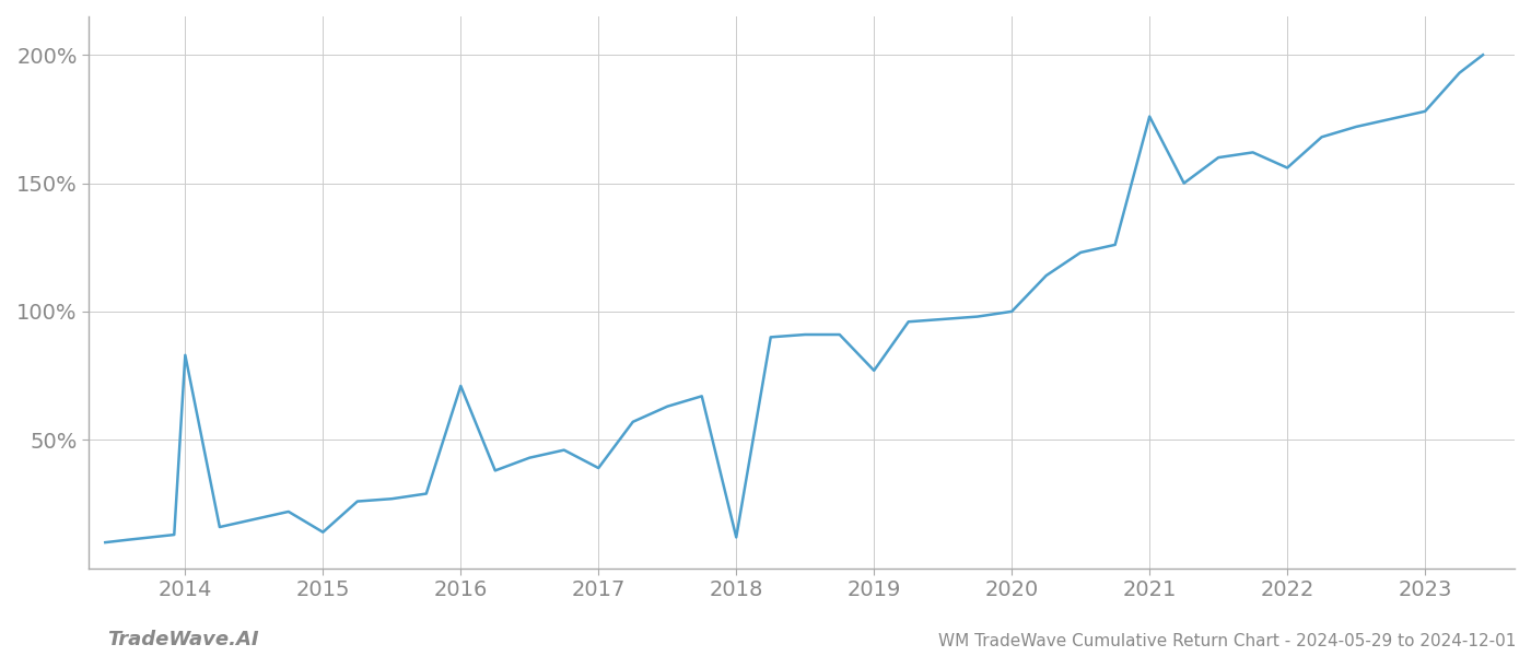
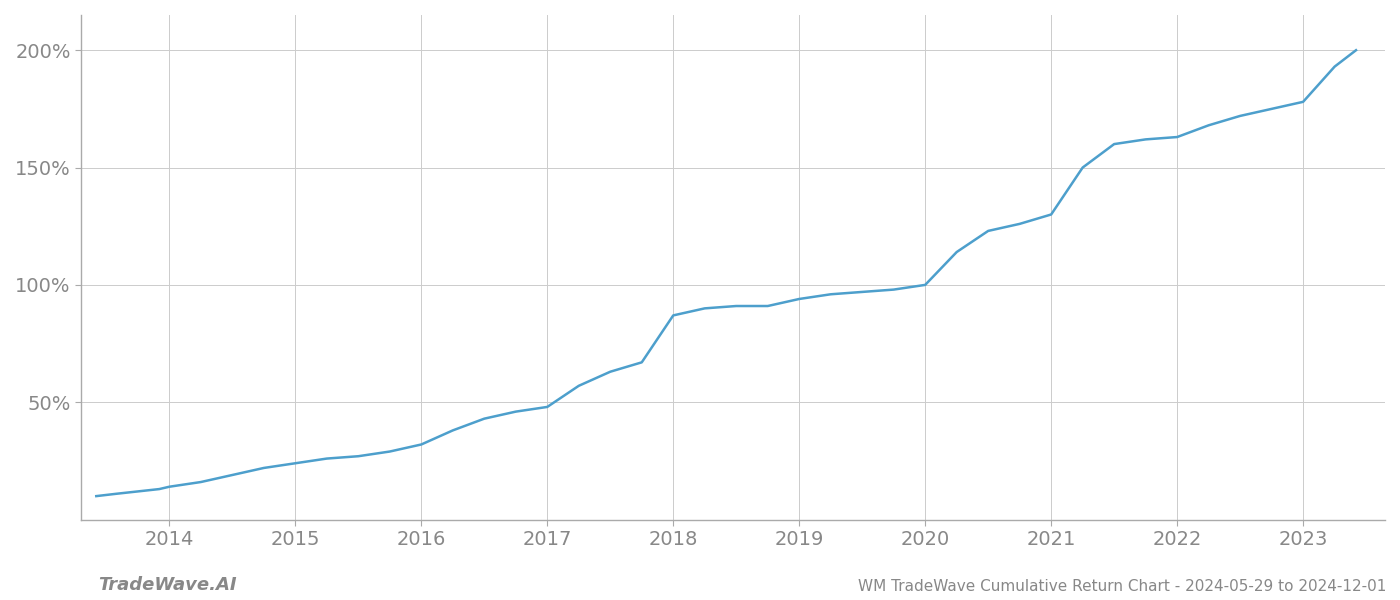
2014: 83% -> 14%
2015: 14% -> 24%
2016: 71% -> 32%
2017: 39% -> 48%
2018: 12% -> 87%
2019: 77% -> 94%
2021: 176% -> 130%
2022: 156% -> 163%
